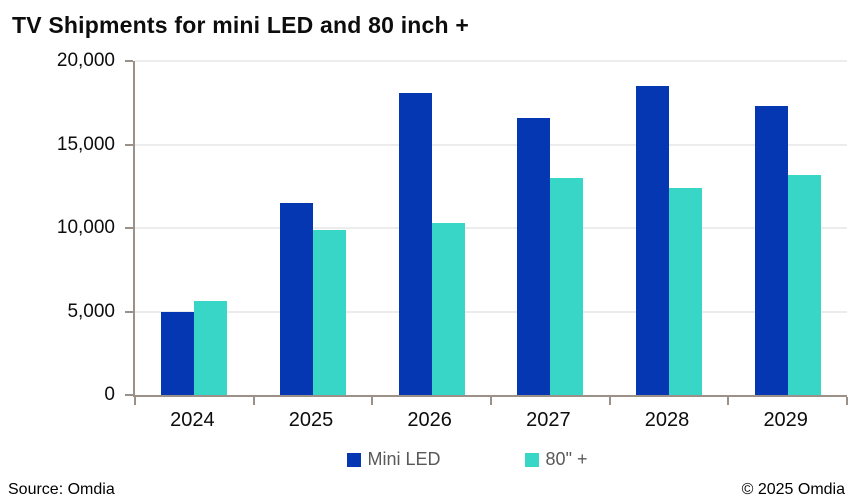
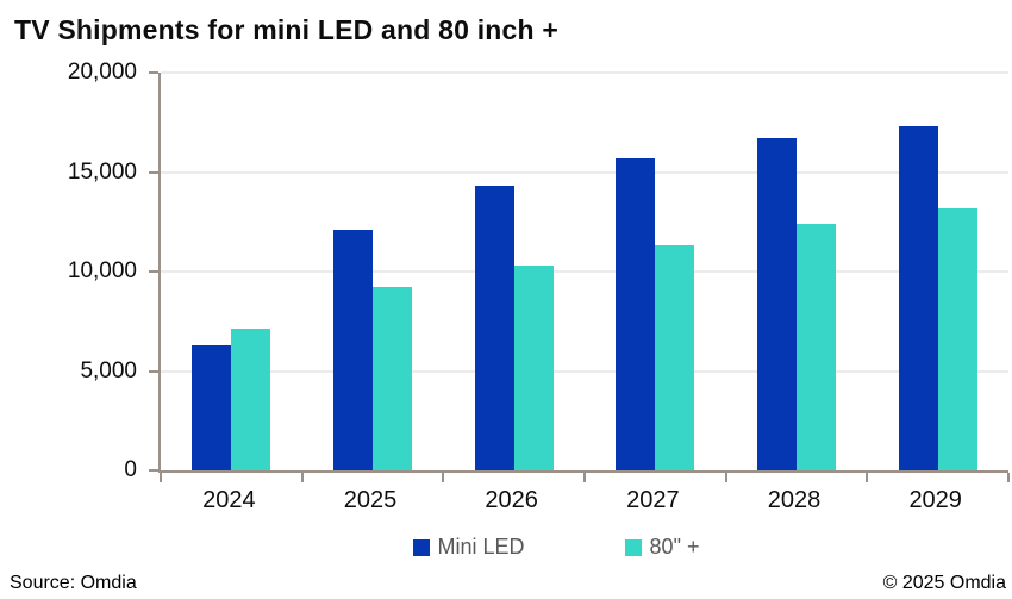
Mini LED/2024: 5000 -> 6300
80" +/2024: 5600 -> 7100
Mini LED/2025: 11500 -> 12100
80" +/2025: 9900 -> 9200
Mini LED/2026: 18100 -> 14300
Mini LED/2027: 16600 -> 15700
80" +/2027: 13000 -> 11300
Mini LED/2028: 18500 -> 16700
